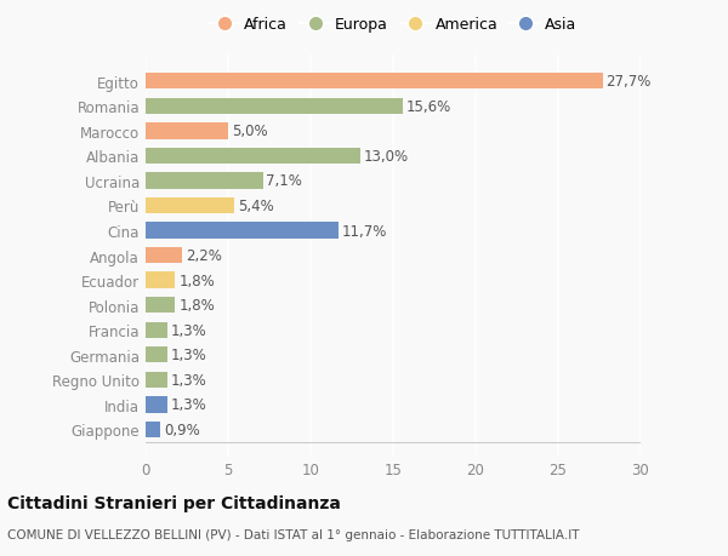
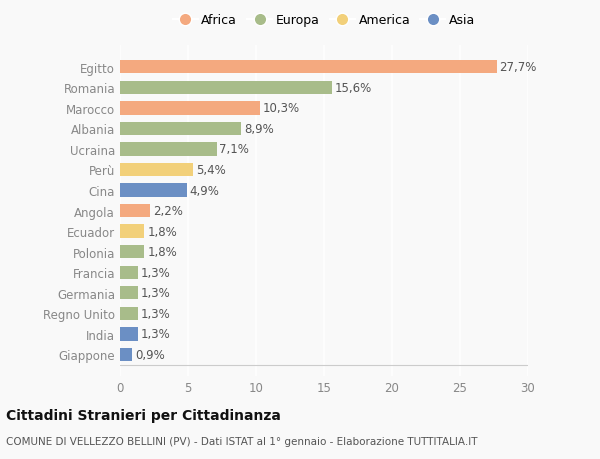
Marocco: 5,0% -> 10,3%
Albania: 13,0% -> 8,9%
Cina: 11,7% -> 4,9%
